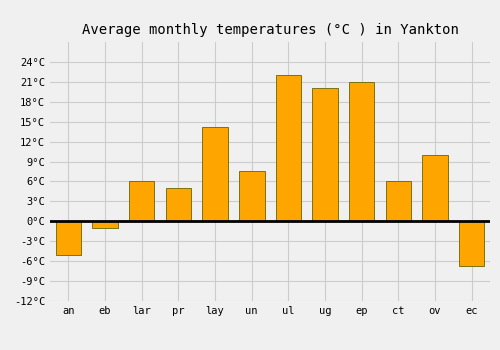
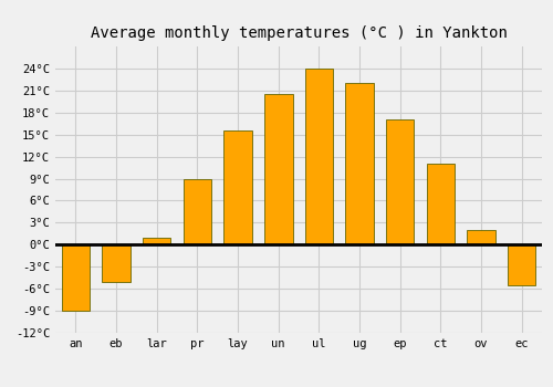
an: -5.0°C -> -9.0°C
eb: -1.0°C -> -5.0°C
lar: 6.0°C -> 1.0°C
pr: 5.0°C -> 9.0°C
lay: 14.2°C -> 15.5°C
un: 7.6°C -> 20.5°C
ul: 22.0°C -> 24.0°C
ug: 20.0°C -> 22.0°C
ep: 21.0°C -> 17.0°C
ct: 6.0°C -> 11.0°C
ov: 10.0°C -> 2.0°C
ec: -6.8°C -> -5.5°C
